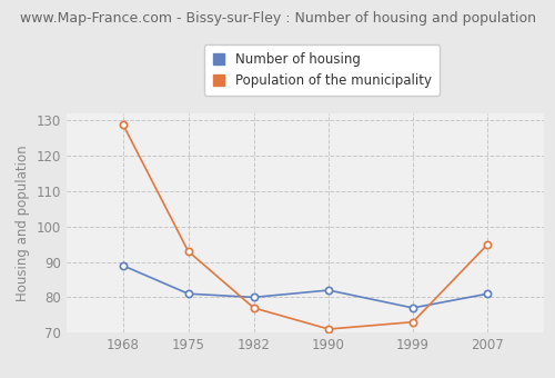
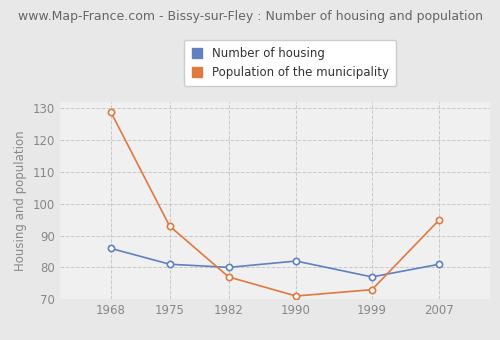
Number of housing/1968: 89 -> 86
